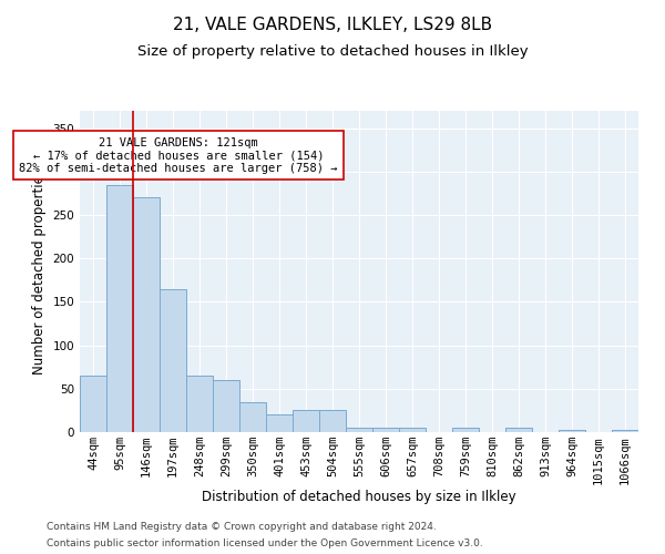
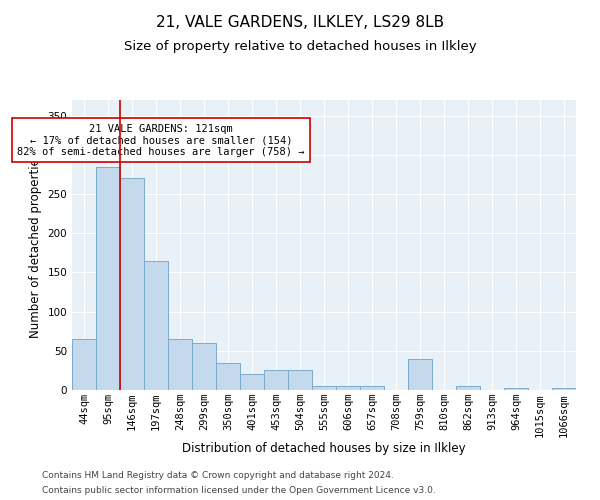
759sqm: 5 -> 40
